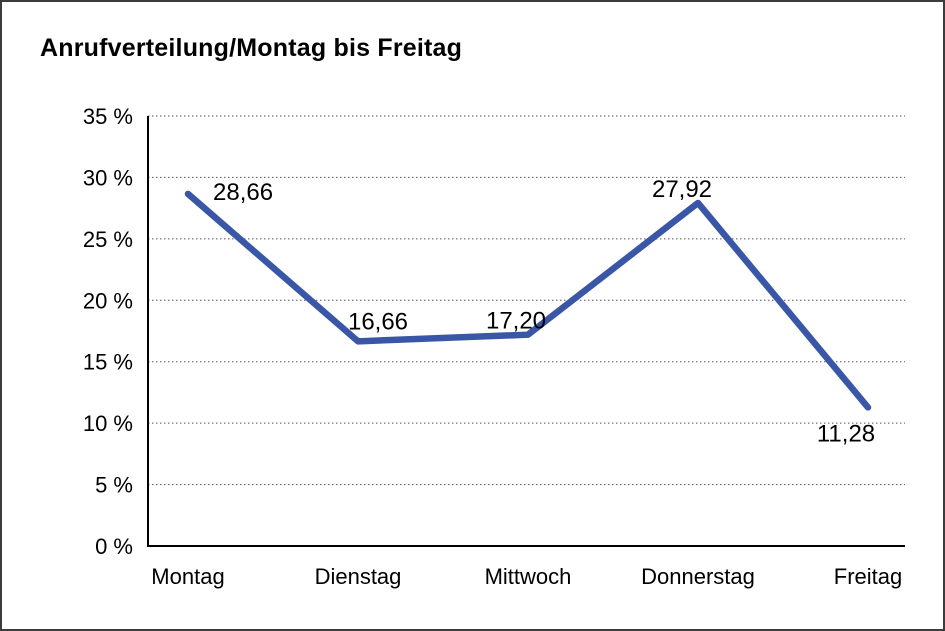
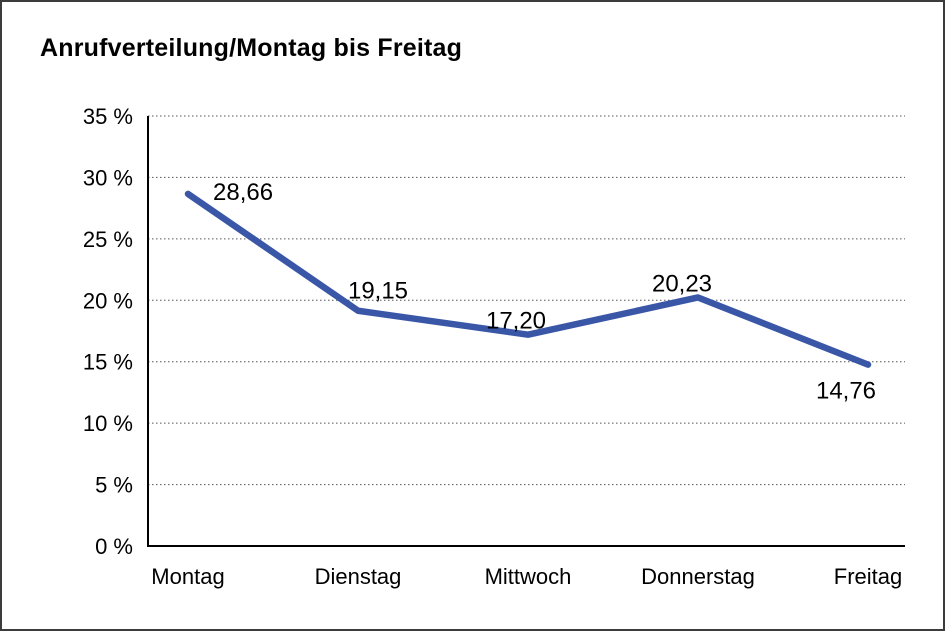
Dienstag: 16,66 -> 19,15
Donnerstag: 27,92 -> 20,23
Freitag: 11,28 -> 14,76
